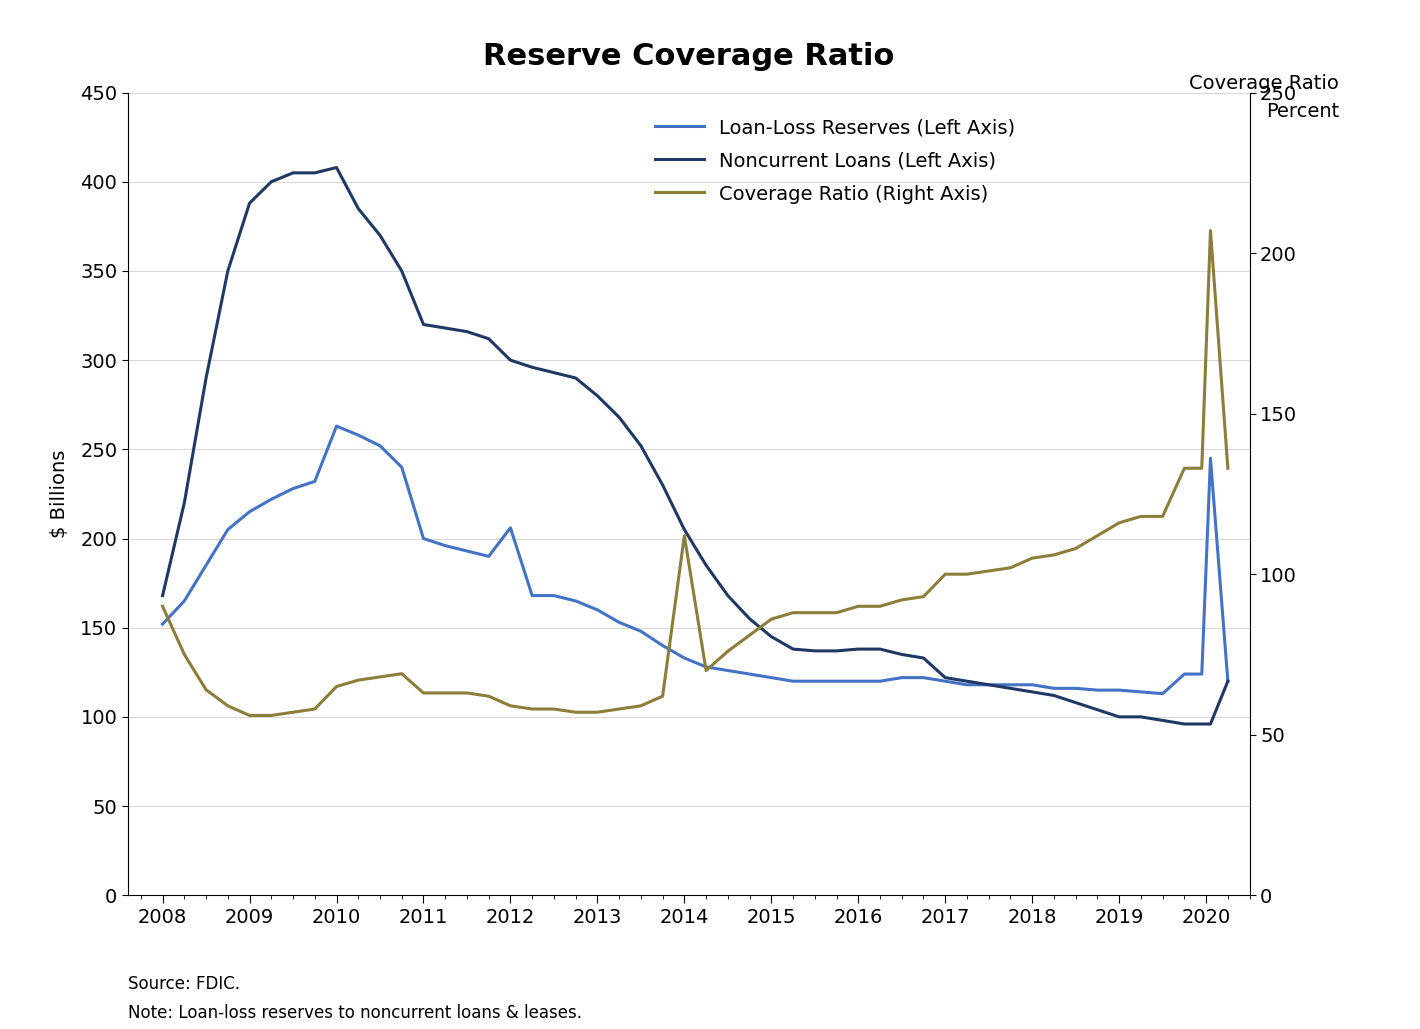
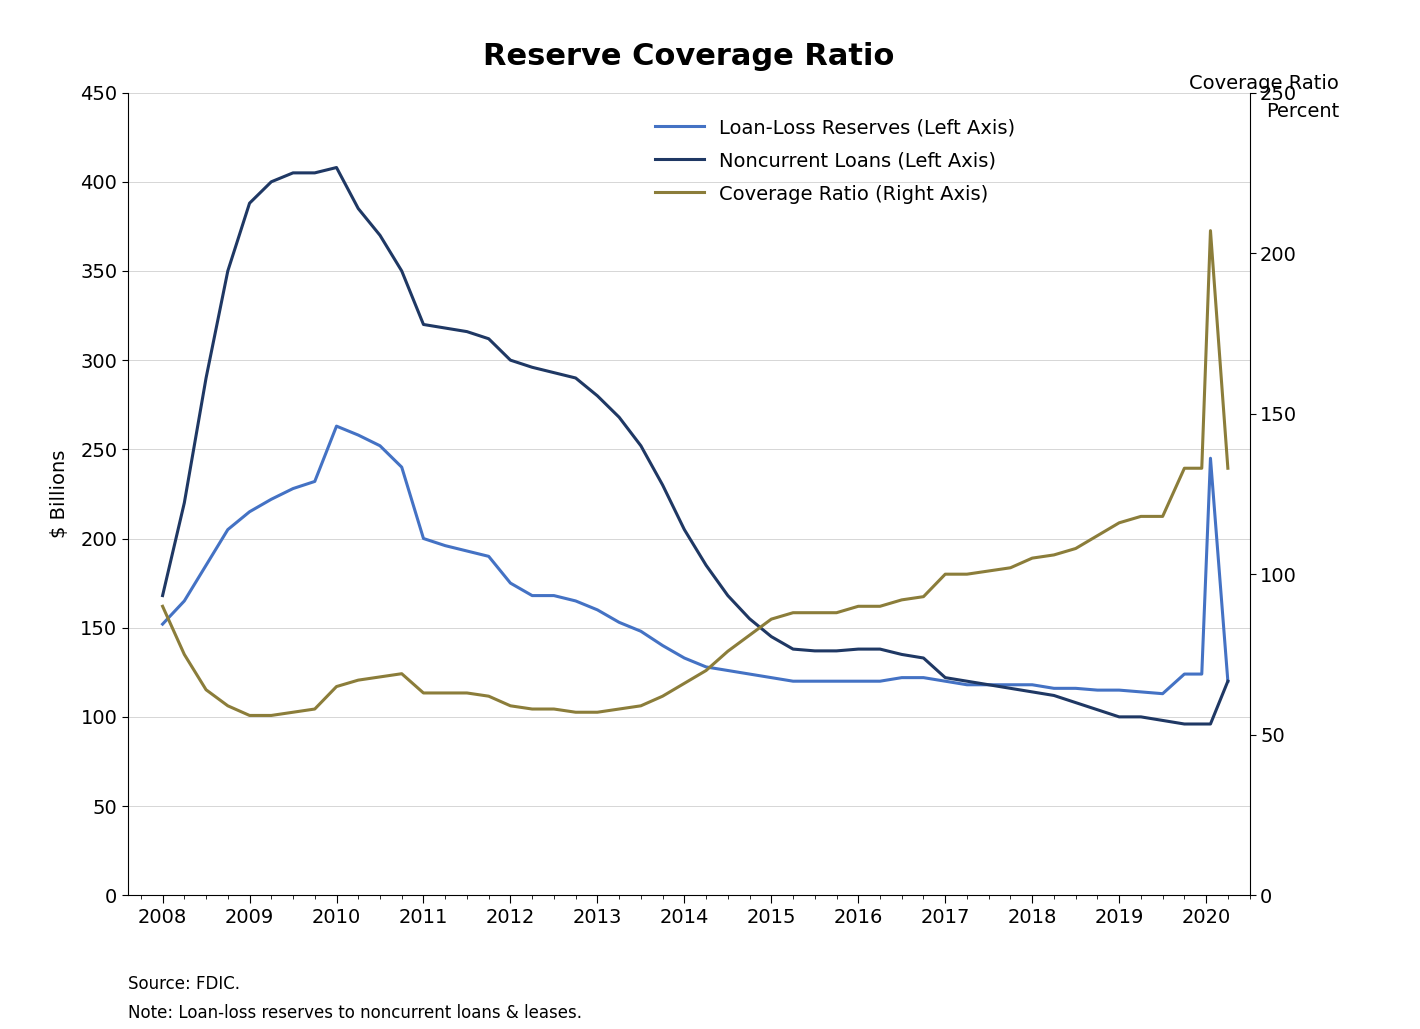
Loan-Loss Reserves (Left Axis)/2012: 206 -> 175
Coverage Ratio (Right Axis)/2014: 112 -> 66
